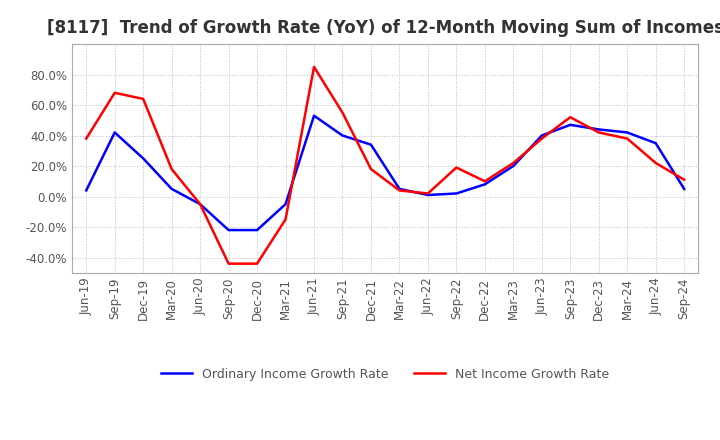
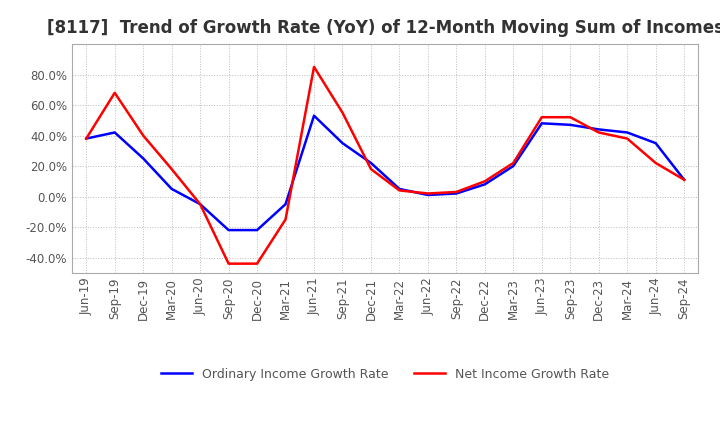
Ordinary Income Growth Rate/Jun-19: 4% -> 38%
Net Income Growth Rate/Dec-19: 64% -> 40%
Ordinary Income Growth Rate/Sep-21: 40% -> 35%
Ordinary Income Growth Rate/Dec-21: 34% -> 22%
Net Income Growth Rate/Sep-22: 19% -> 3%
Ordinary Income Growth Rate/Jun-23: 40% -> 48%
Net Income Growth Rate/Jun-23: 38% -> 52%
Ordinary Income Growth Rate/Sep-24: 5% -> 11%
